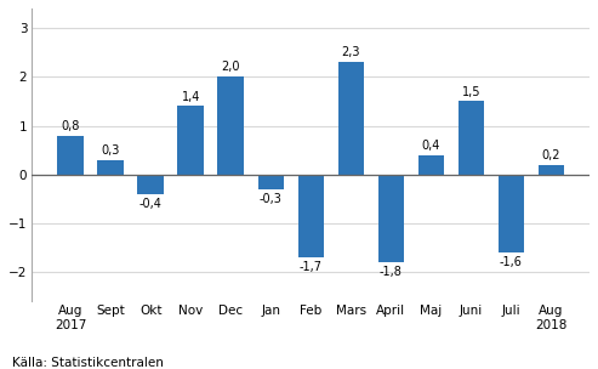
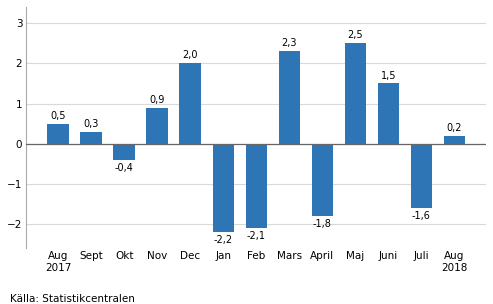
Aug 2017: 0,8 -> 0,5
Nov: 1,4 -> 0,9
Jan: -0,3 -> -2,2
Feb: -1,7 -> -2,1
Maj: 0,4 -> 2,5
